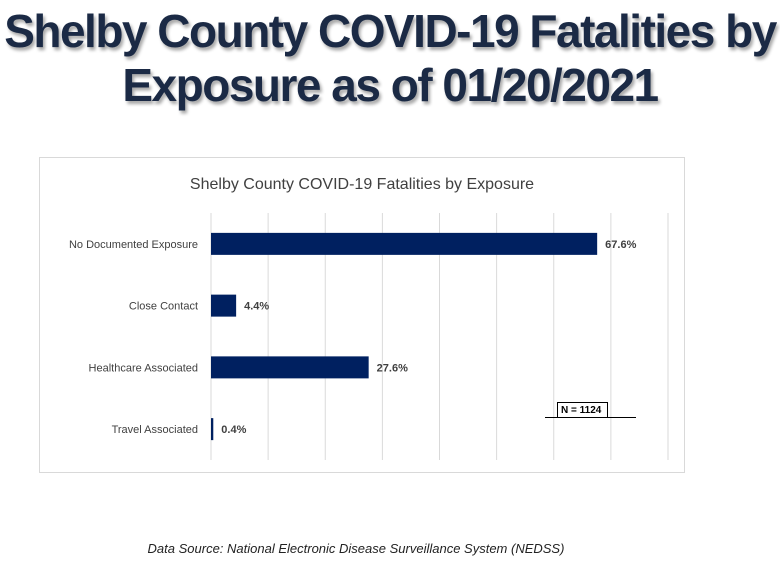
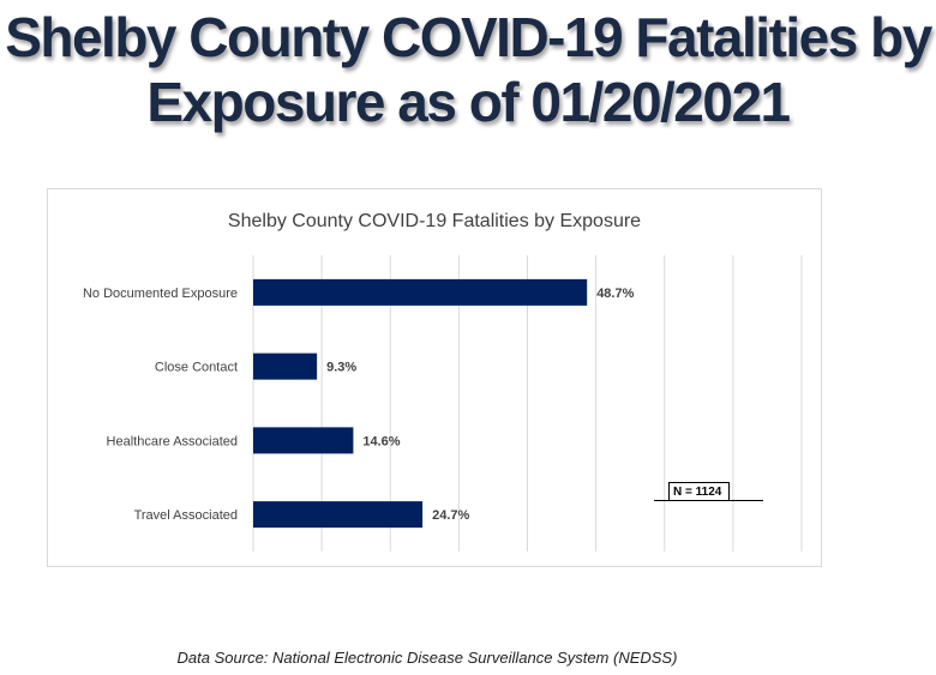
No Documented Exposure: 67.6% -> 48.7%
Close Contact: 4.4% -> 9.3%
Healthcare Associated: 27.6% -> 14.6%
Travel Associated: 0.4% -> 24.7%
